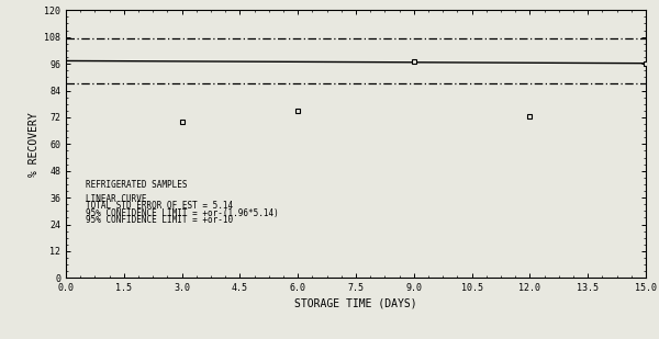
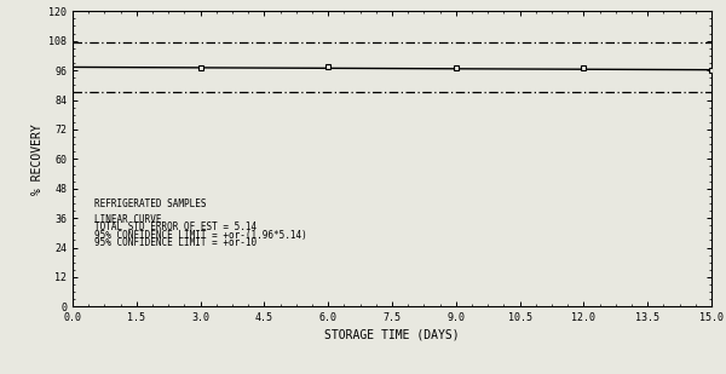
3.0: 70.0 -> 97.2
6.0: 75.0 -> 97.4
12.0: 72.5 -> 96.8
